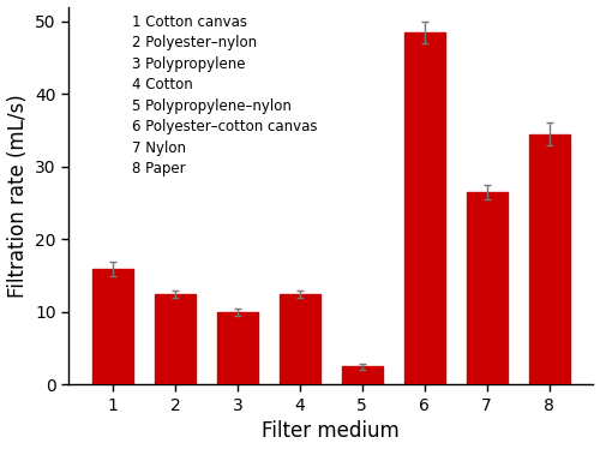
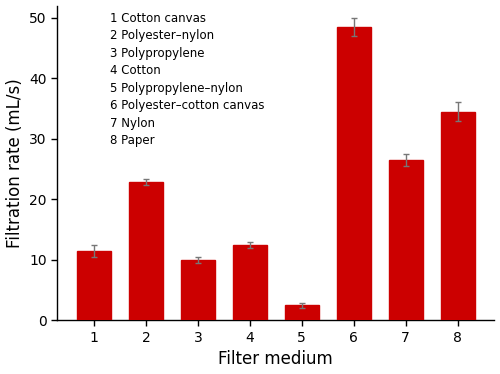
1: 16.0 -> 11.4
2: 12.5 -> 22.8
